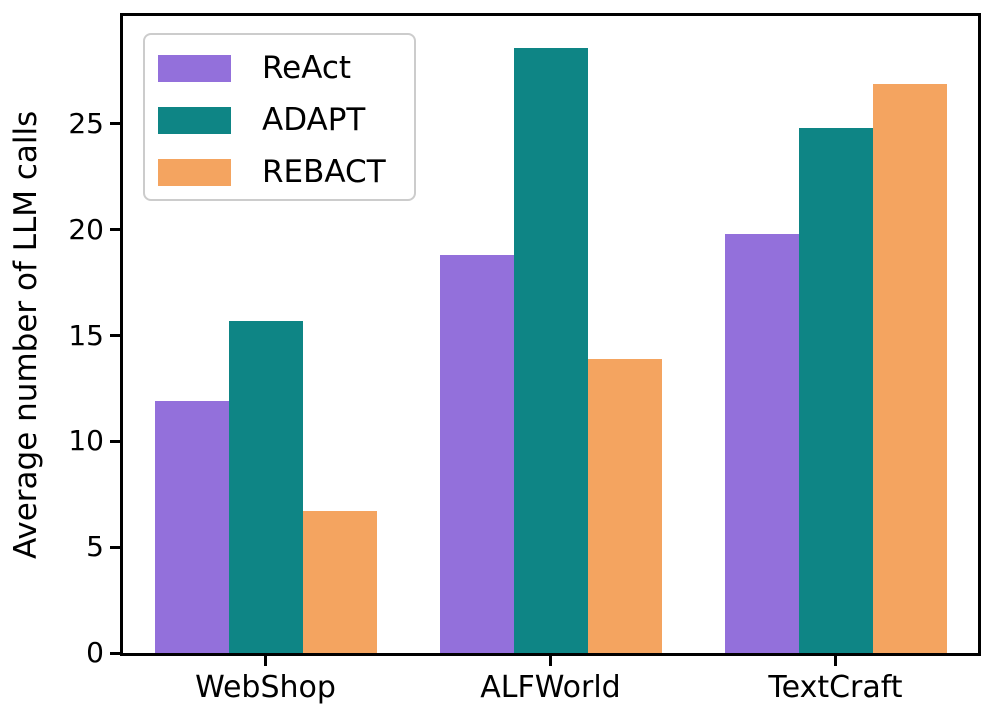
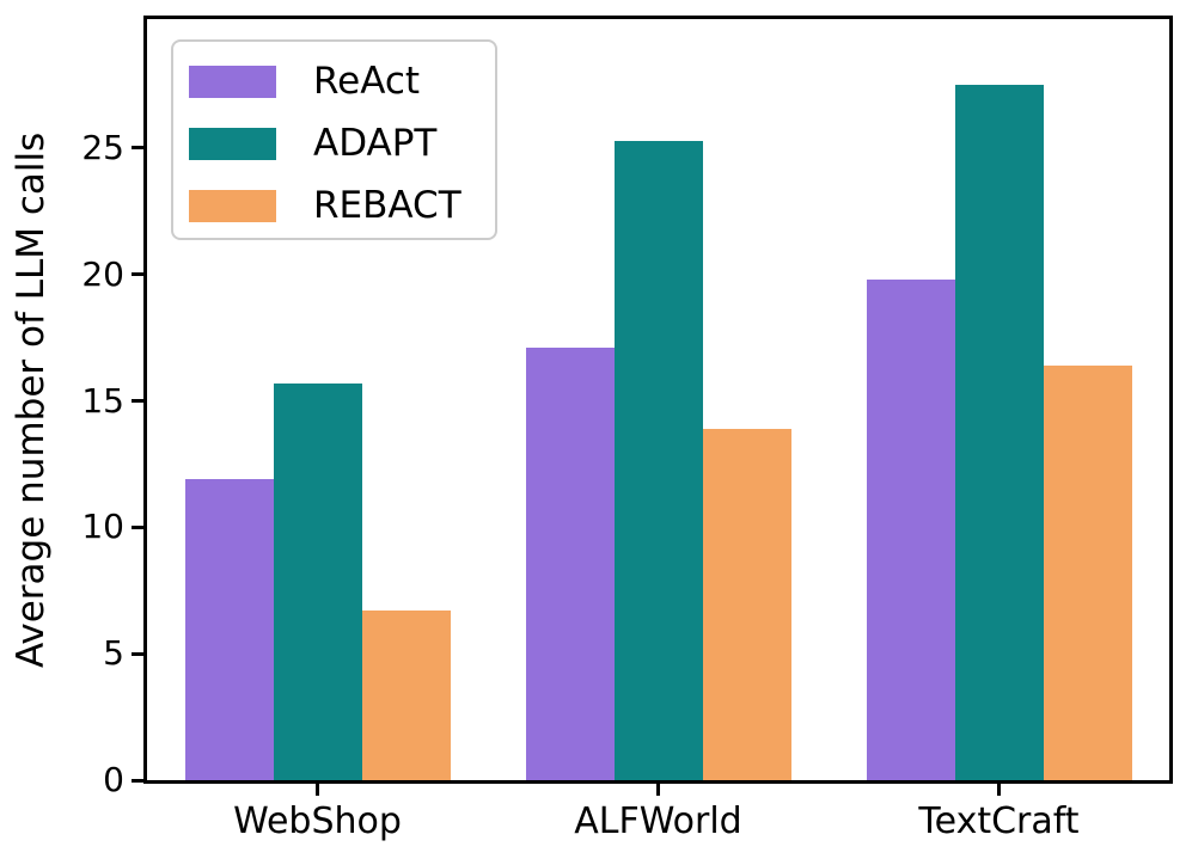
ReAct/ALFWorld: 18.8 -> 17.1
ADAPT/ALFWorld: 28.6 -> 25.3
ADAPT/TextCraft: 24.8 -> 27.5
REBACT/TextCraft: 26.9 -> 16.4
